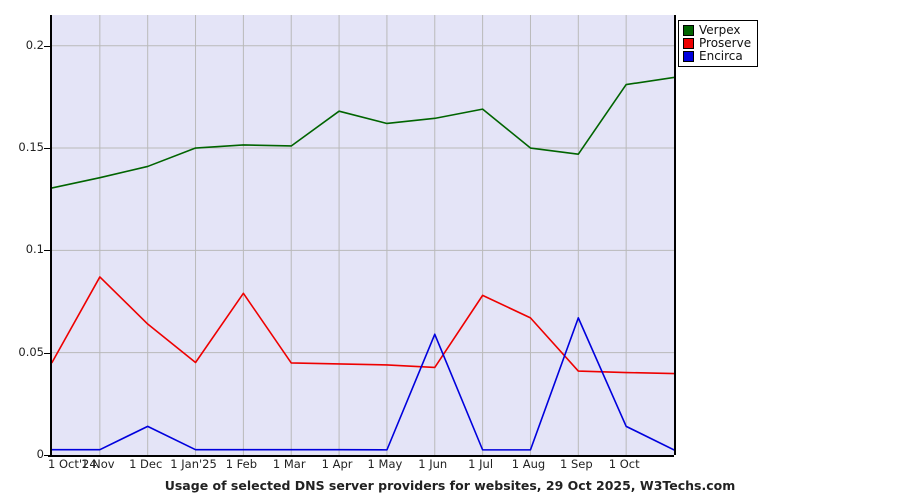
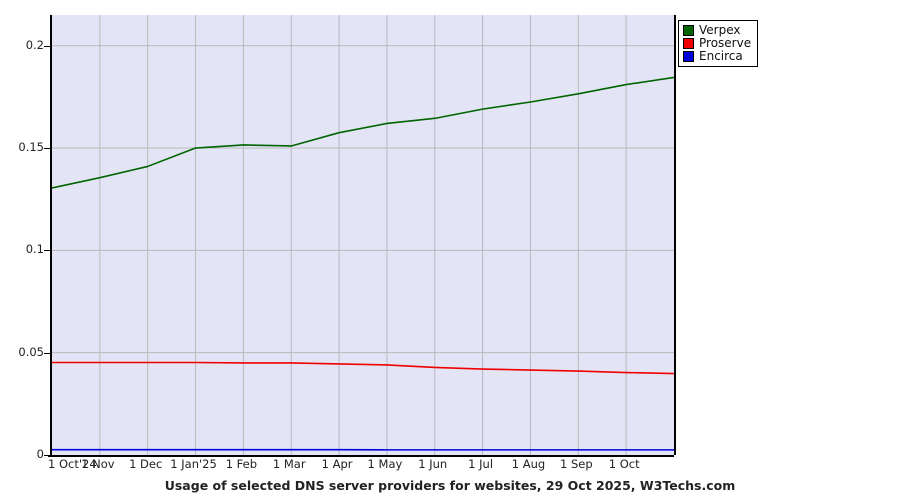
Proserve/1 Nov: 0.087 -> 0.045
Proserve/1 Dec: 0.064 -> 0.045
Encirca/1 Dec: 0.014 -> 0.003
Proserve/1 Feb: 0.079 -> 0.045
Verpex/1 Apr: 0.168 -> 0.158
Encirca/1 Jun: 0.059 -> 0.003
Proserve/1 Jul: 0.078 -> 0.042
Verpex/1 Aug: 0.150 -> 0.172
Proserve/1 Aug: 0.067 -> 0.042
Verpex/1 Sep: 0.147 -> 0.176
Encirca/1 Sep: 0.067 -> 0.003
Encirca/1 Oct: 0.014 -> 0.003
